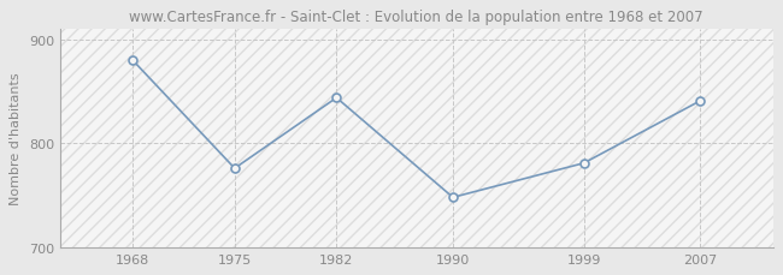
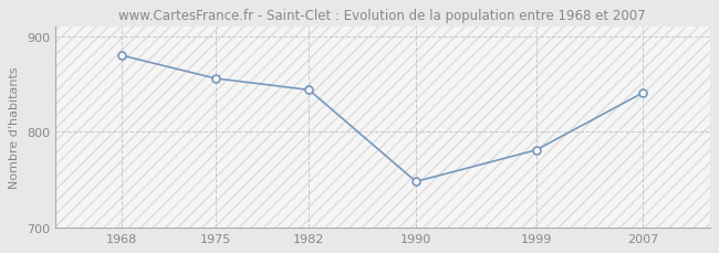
1975: 776 -> 856
